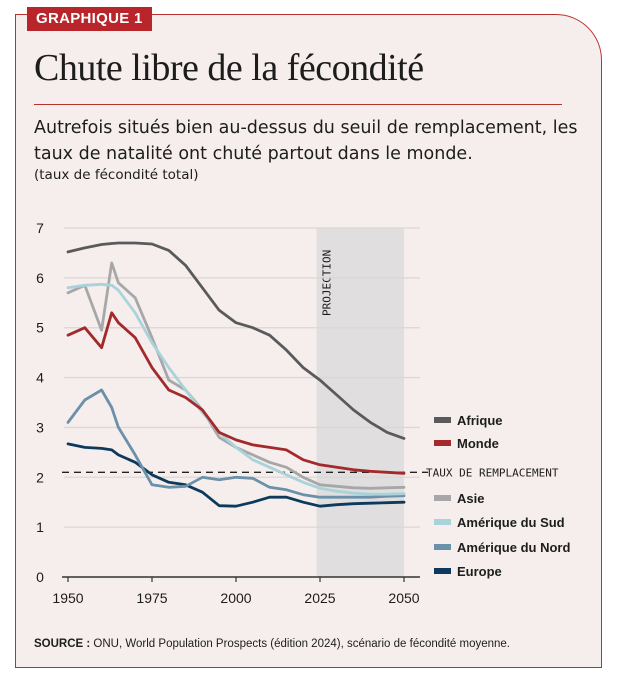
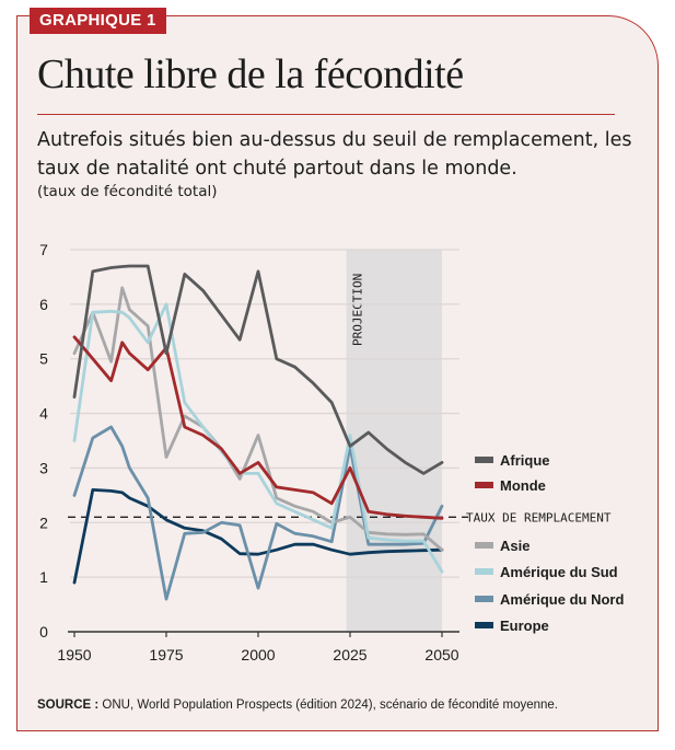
Afrique/1950: 6.5 -> 4.3
Monde/1950: 4.8 -> 5.4
Asie/1950: 5.7 -> 5.1
Amérique du Sud/1950: 5.8 -> 3.5
Amérique du Nord/1950: 3.1 -> 2.5
Europe/1950: 2.7 -> 0.9
Afrique/1975: 6.7 -> 5.1
Monde/1975: 4.2 -> 5.2
Asie/1975: 4.8 -> 3.2
Amérique du Sud/1975: 4.7 -> 6.0
Amérique du Nord/1975: 1.9 -> 0.6
Afrique/2000: 5.1 -> 6.6
Monde/2000: 2.8 -> 3.1
Asie/2000: 2.6 -> 3.6
Amérique du Sud/2000: 2.6 -> 2.9
Amérique du Nord/2000: 2.0 -> 0.8
Afrique/2025: 4.0 -> 3.4
Monde/2025: 2.2 -> 3.0
Asie/2025: 1.9 -> 2.1
Amérique du Sud/2025: 1.8 -> 3.6
Amérique du Nord/2025: 1.6 -> 3.4
Afrique/2050: 2.8 -> 3.1
Asie/2050: 1.8 -> 1.5
Amérique du Sud/2050: 1.7 -> 1.1
Amérique du Nord/2050: 1.6 -> 2.3
